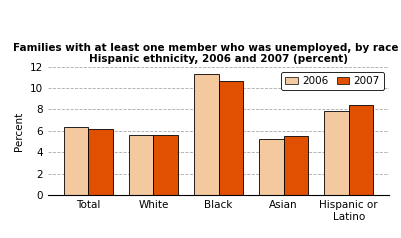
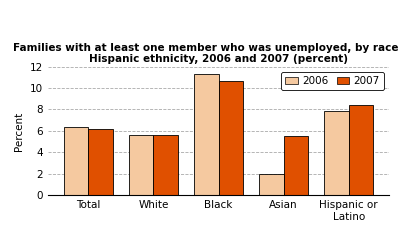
2006/Asian: 5.2 -> 2.0
